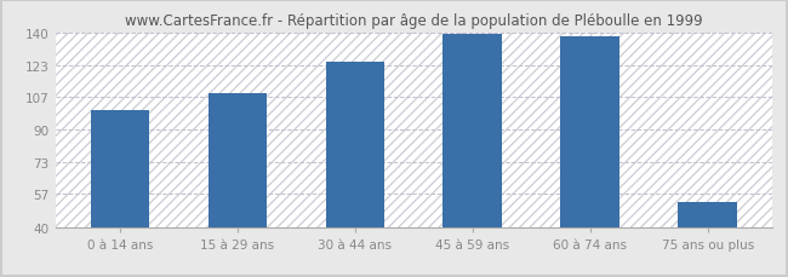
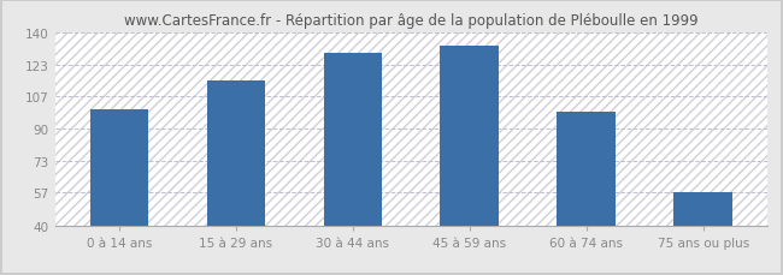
15 à 29 ans: 109 -> 115
30 à 44 ans: 125 -> 129
45 à 59 ans: 139 -> 133
60 à 74 ans: 138 -> 99
75 ans ou plus: 53 -> 57
